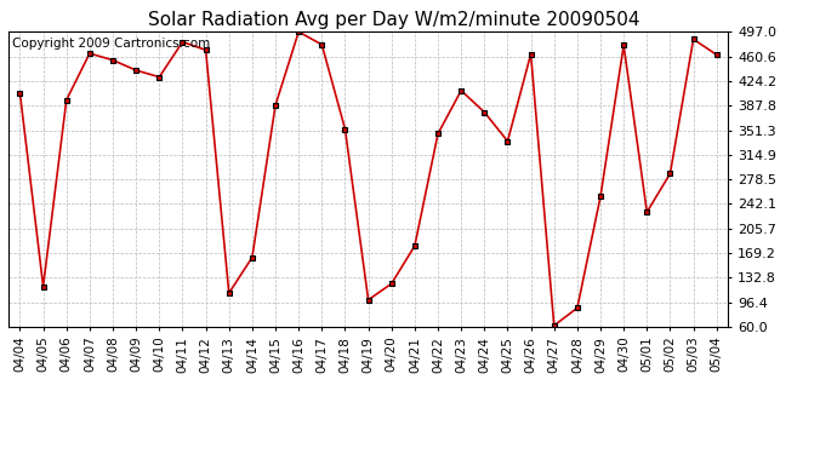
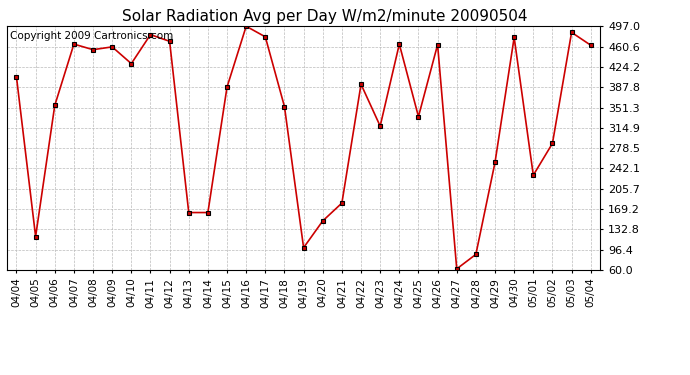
04/06: 396 -> 355
04/09: 440 -> 460
04/13: 110 -> 163
04/20: 124 -> 148
04/22: 346 -> 393
04/23: 410 -> 318
04/24: 378 -> 465
